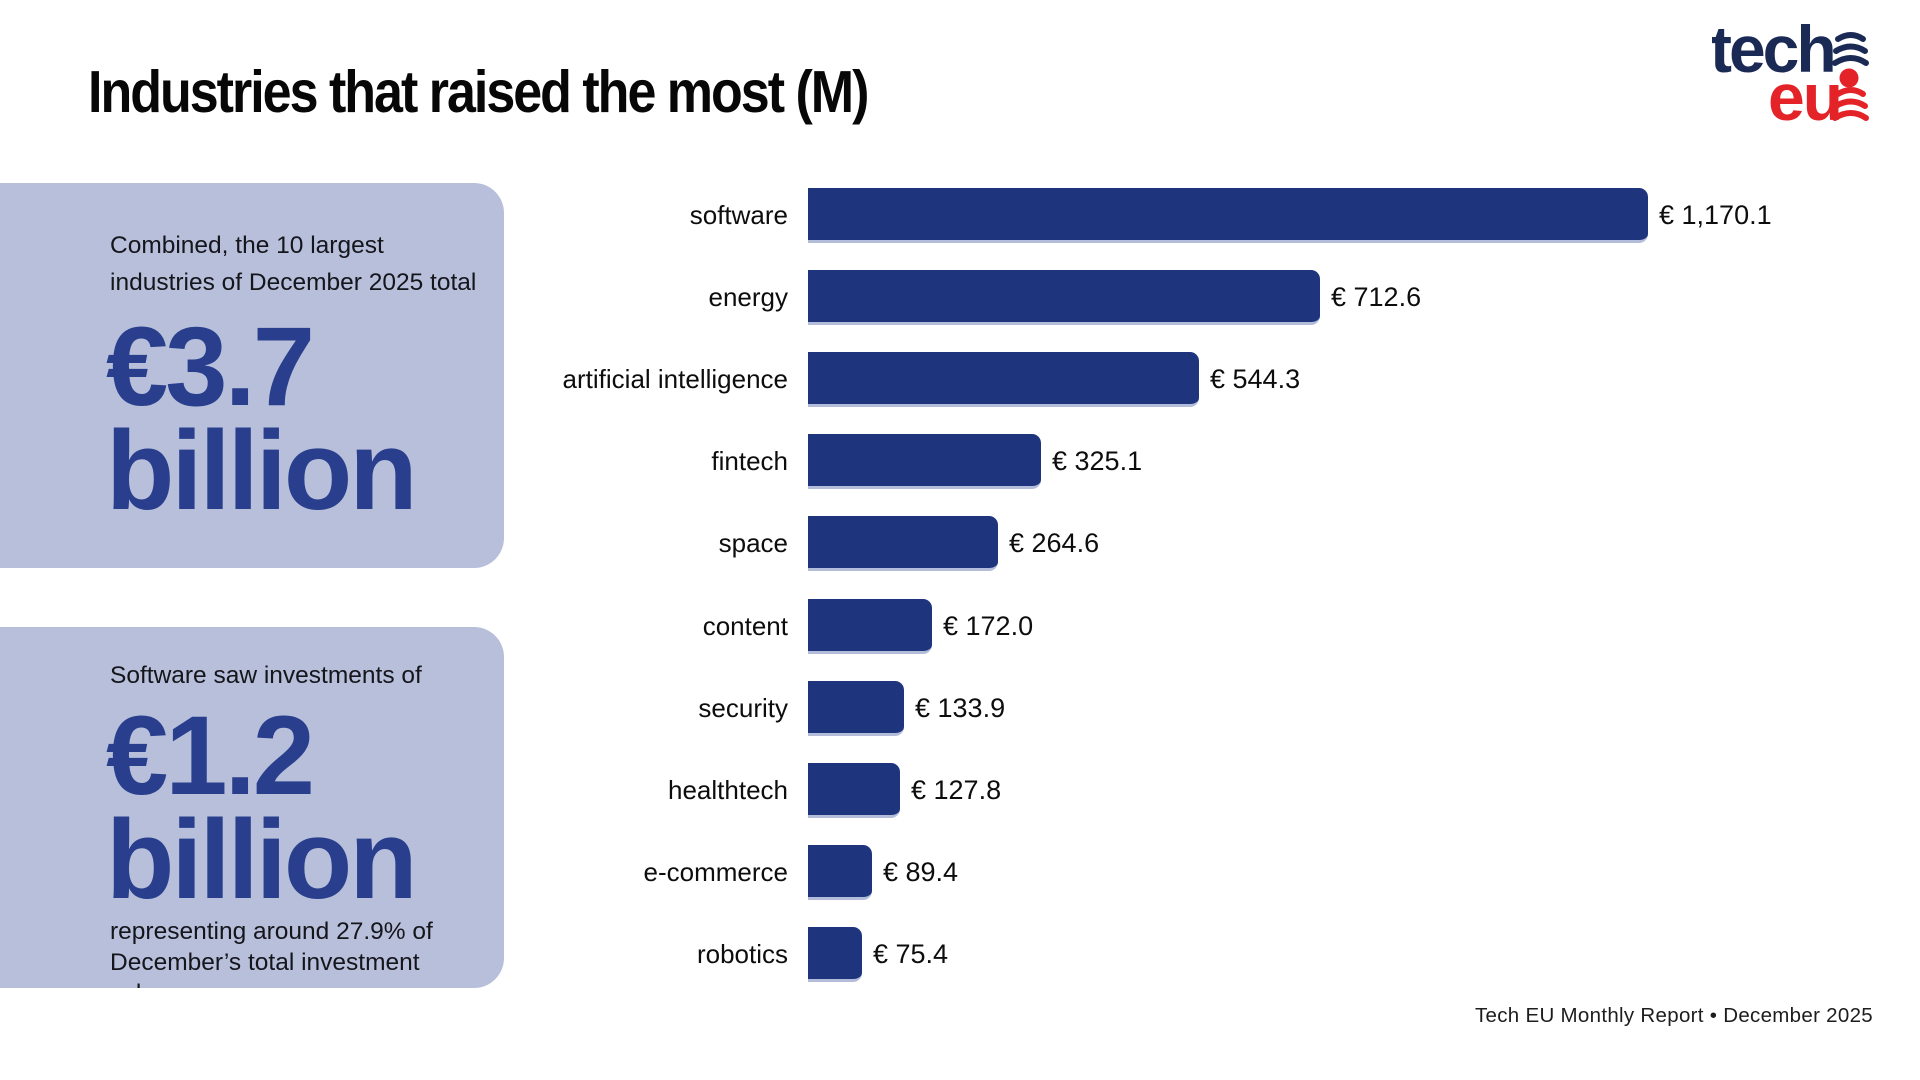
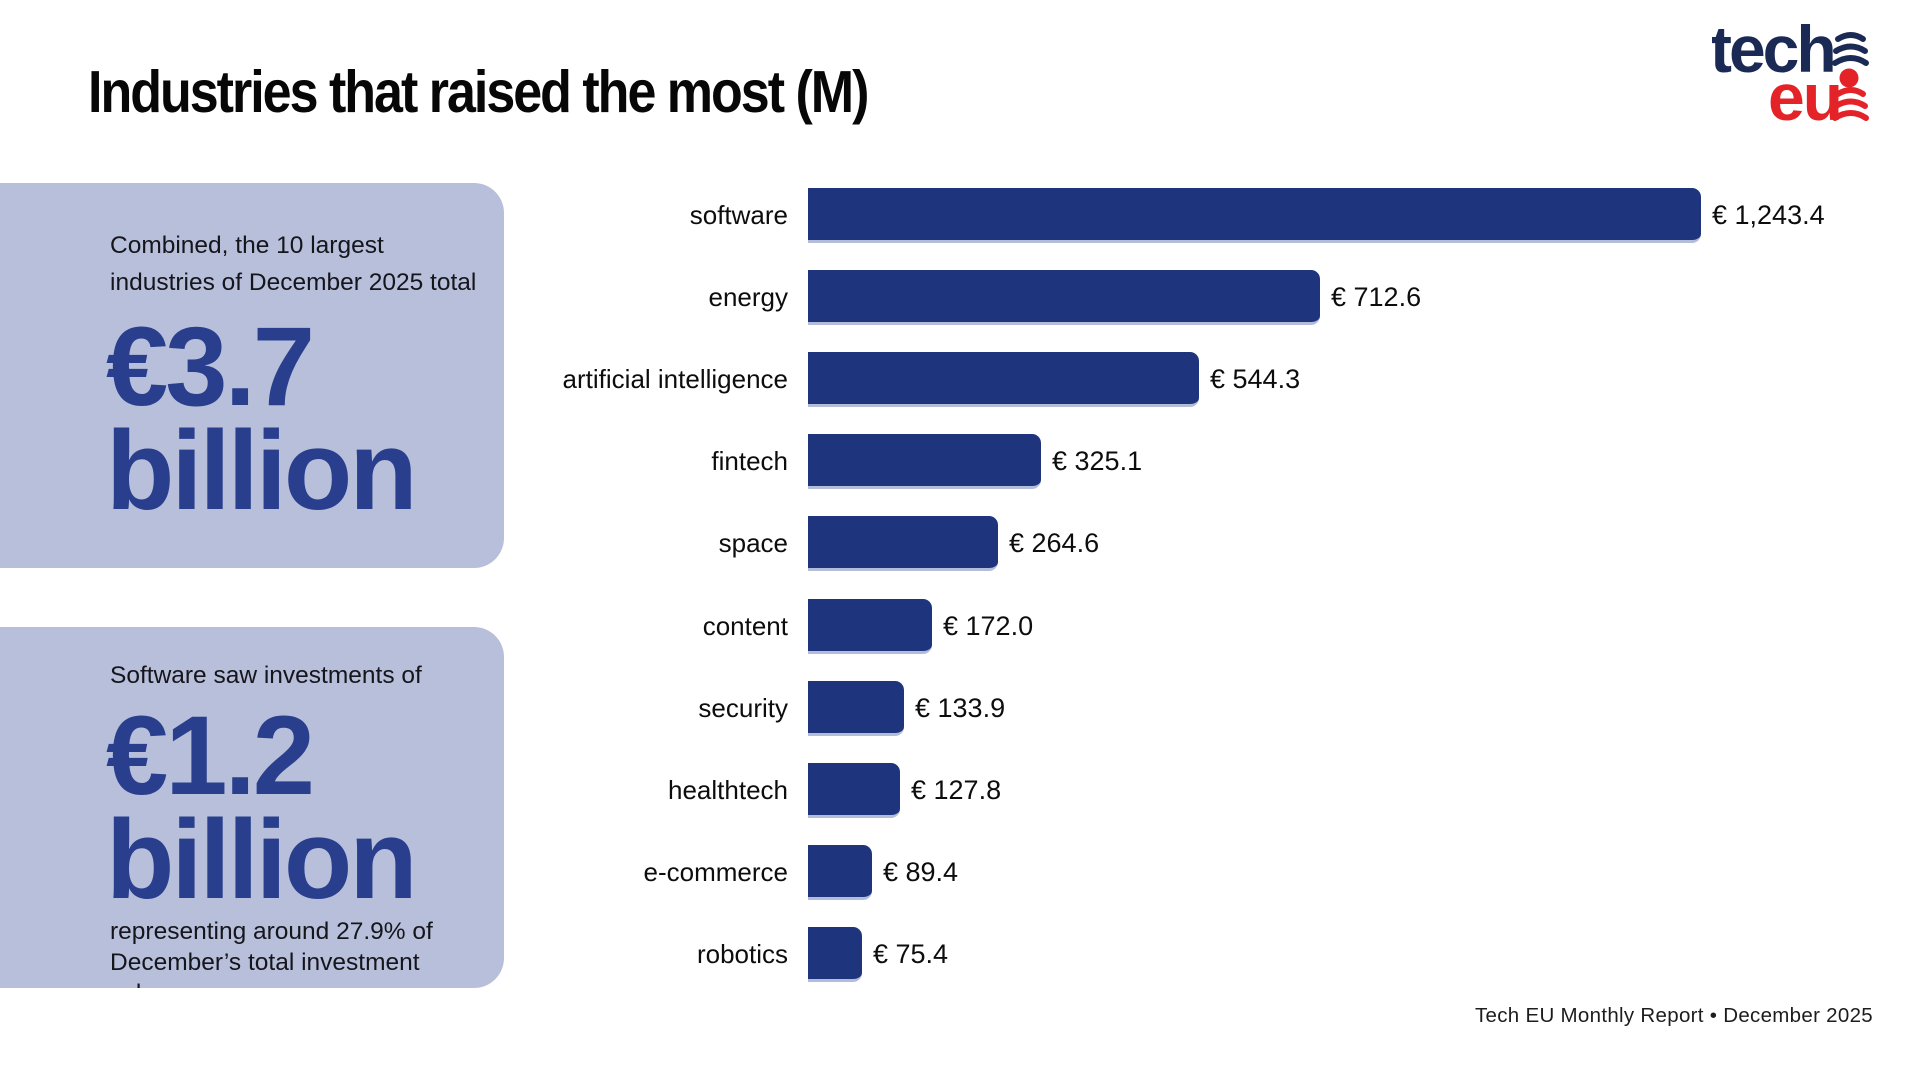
software: 1,170.1 -> 1,243.4
